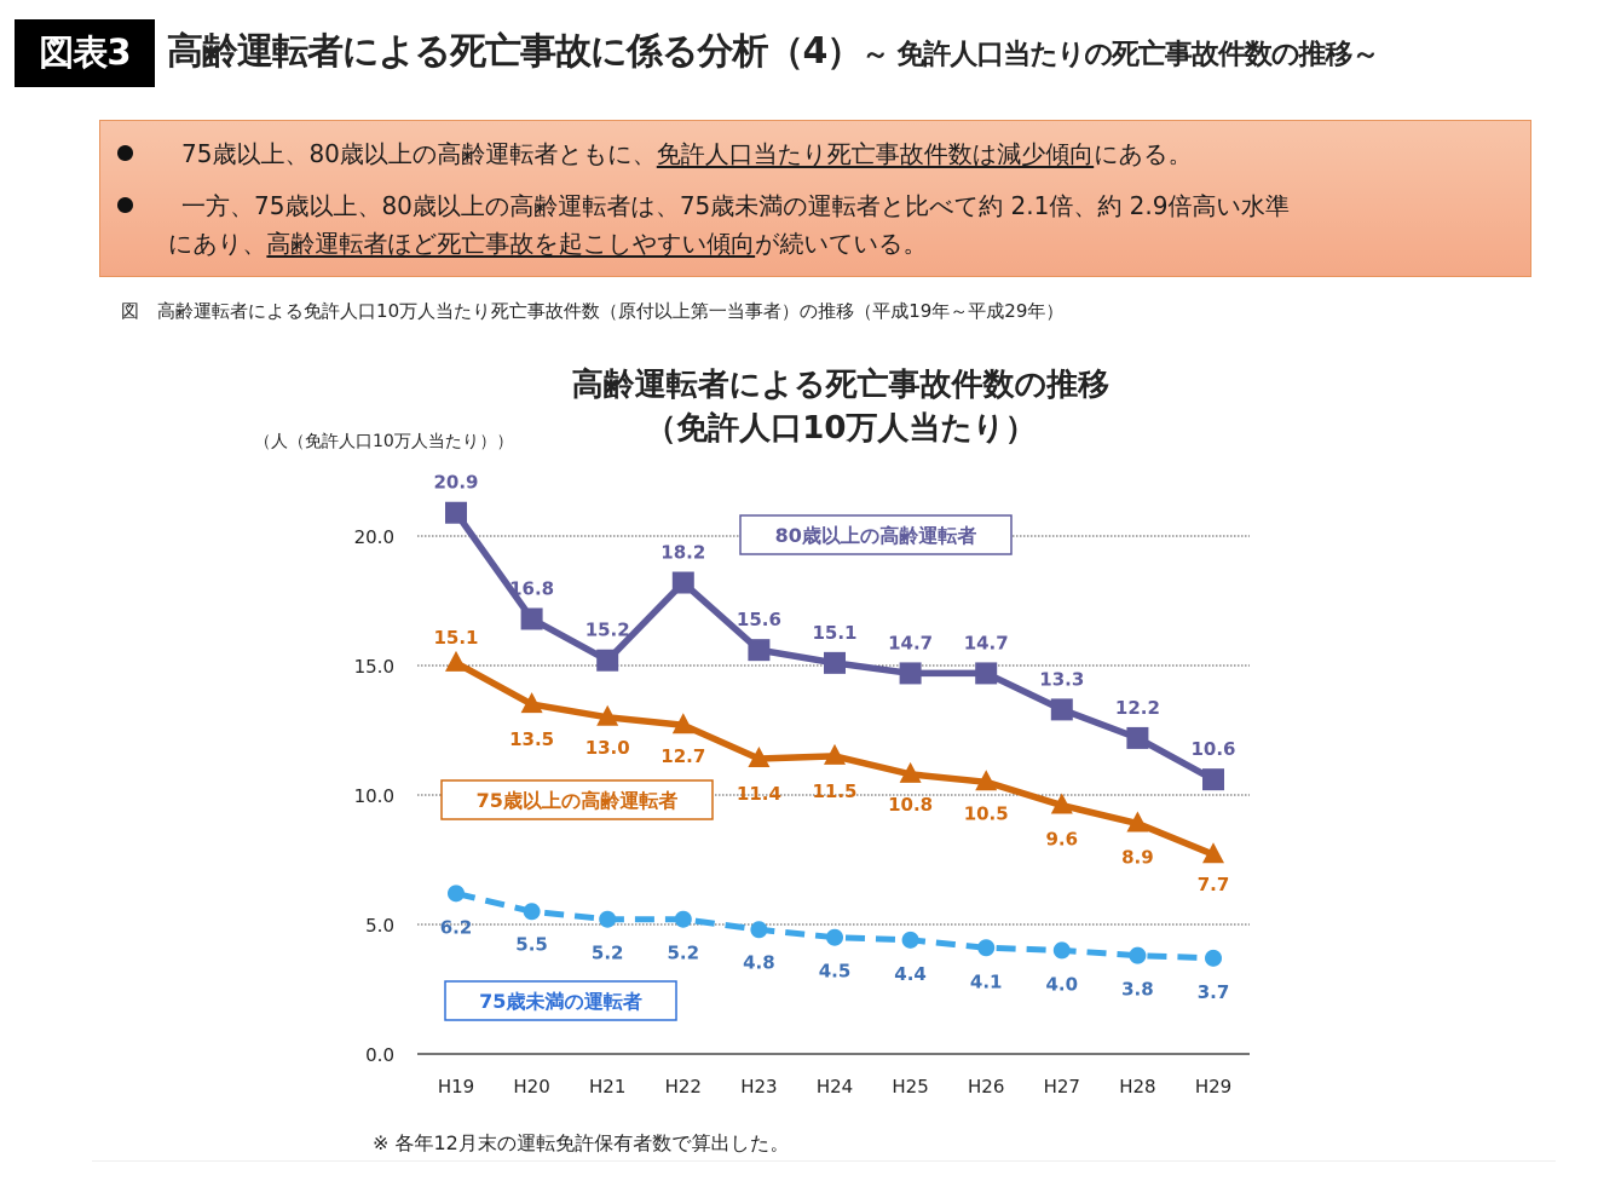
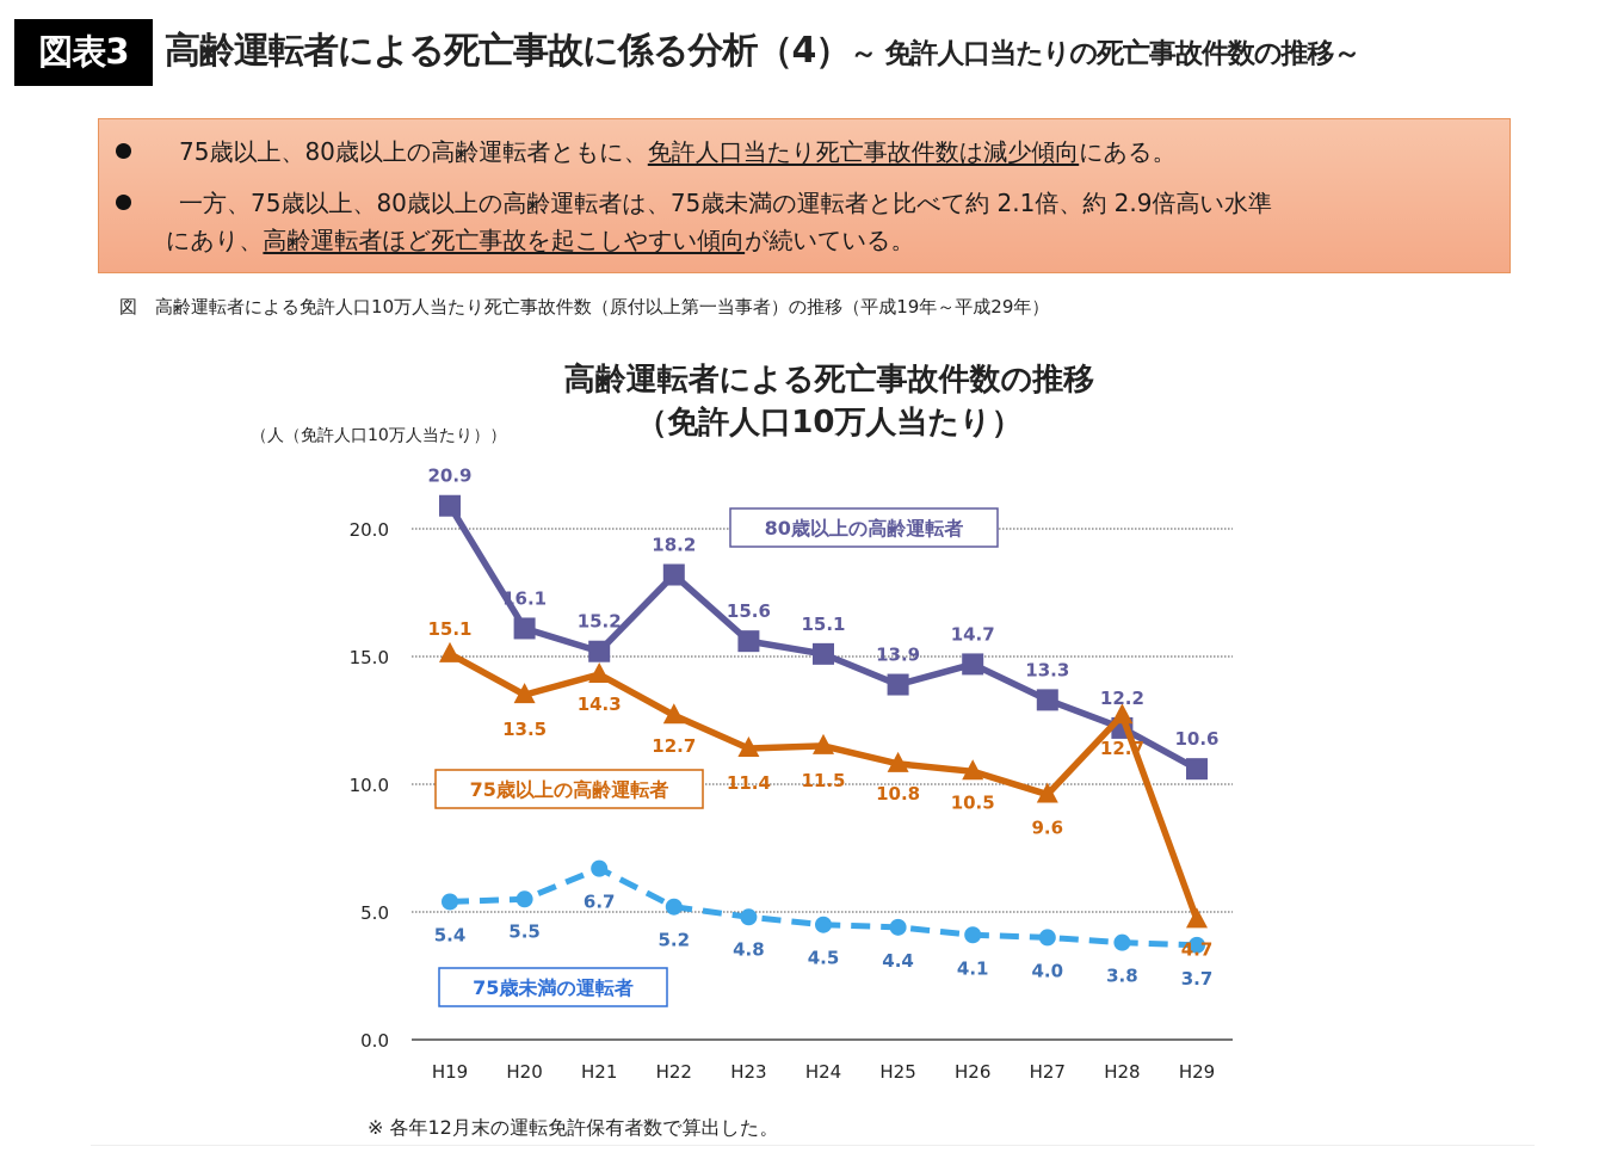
75歳未満の運転者/H19: 6.2 -> 5.4
80歳以上の高齢運転者/H20: 16.8 -> 16.1
75歳以上の高齢運転者/H21: 13.0 -> 14.3
75歳未満の運転者/H21: 5.2 -> 6.7
80歳以上の高齢運転者/H25: 14.7 -> 13.9
75歳以上の高齢運転者/H28: 8.9 -> 12.7
75歳以上の高齢運転者/H29: 7.7 -> 4.7
